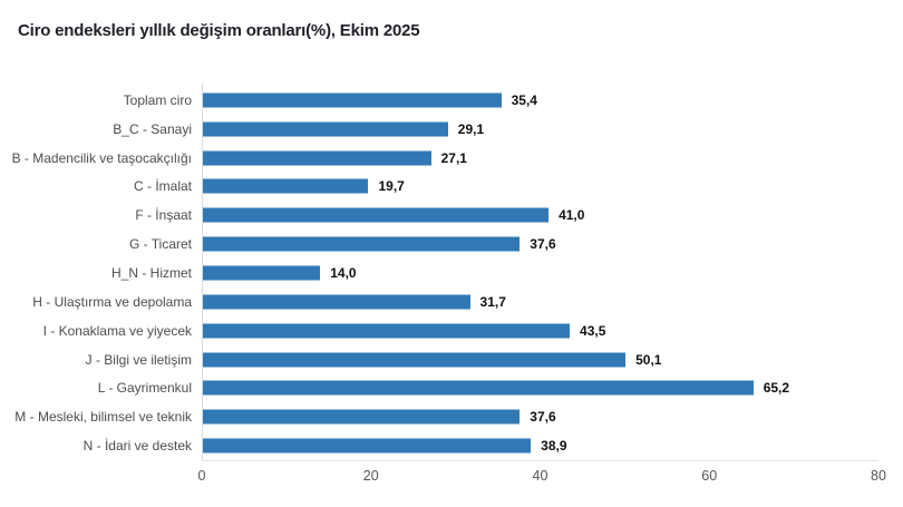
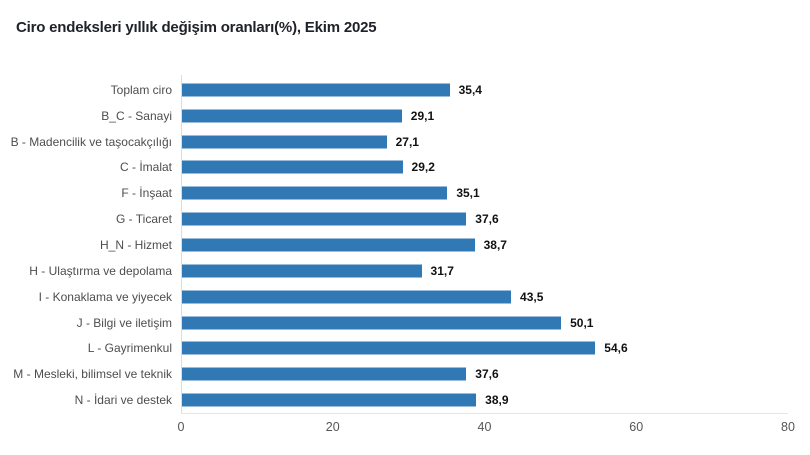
C - İmalat: 19,7 -> 29,2
F - İnşaat: 41,0 -> 35,1
H_N - Hizmet: 14,0 -> 38,7
L - Gayrimenkul: 65,2 -> 54,6
